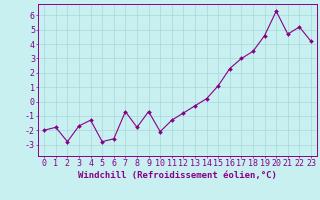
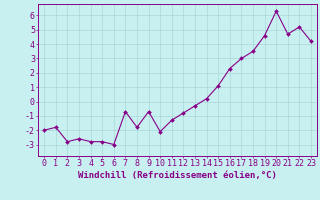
3: -1.7 -> -2.6
4: -1.3 -> -2.8
6: -2.6 -> -3.0
